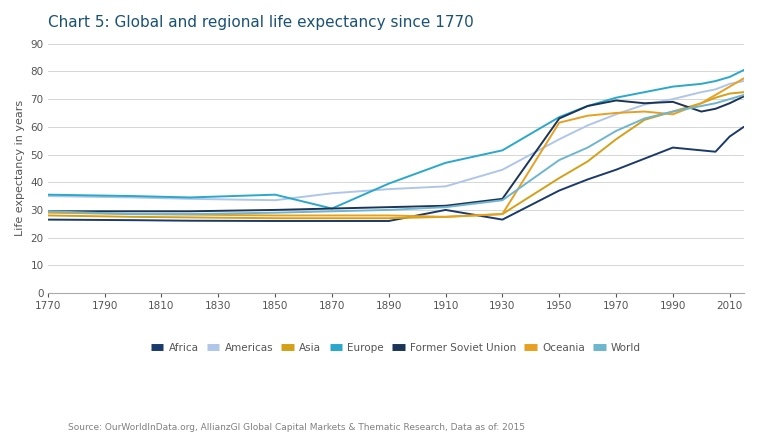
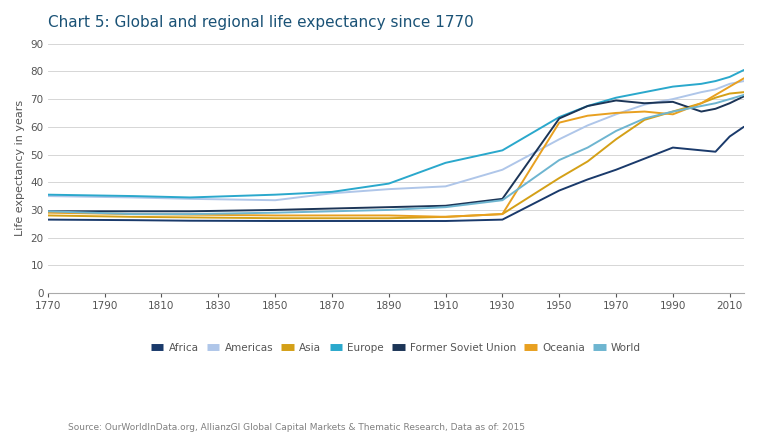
Europe/1870: 30.5 -> 36.5
Africa/1910: 30.0 -> 26.0
